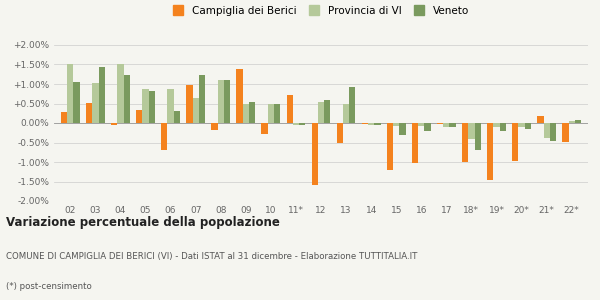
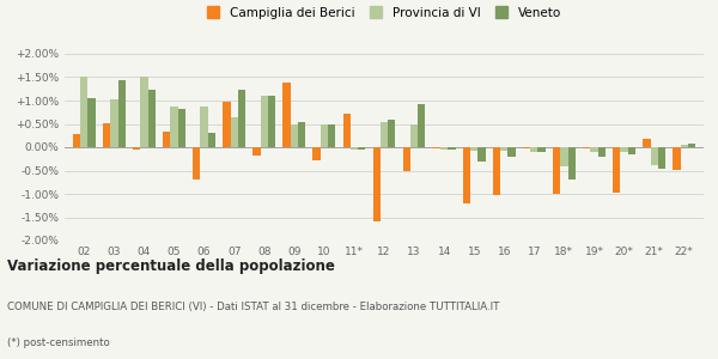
Campiglia dei Berici/19*: -1.45% -> -0.02%
